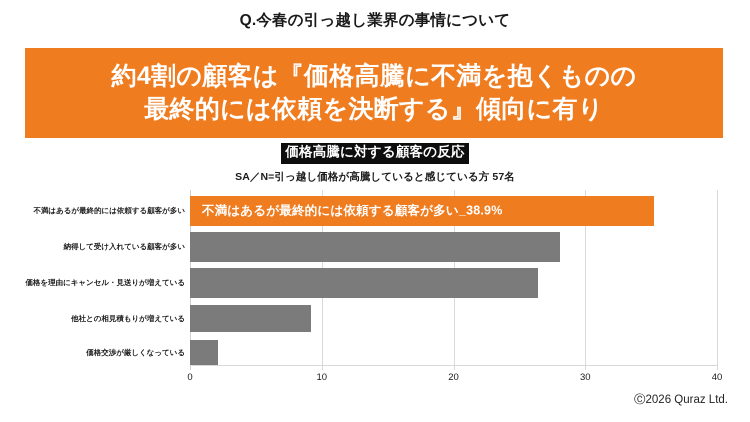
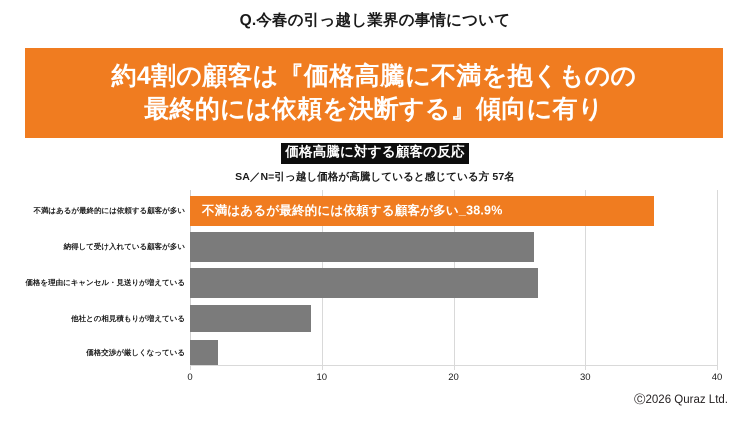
納得して受け入れている顧客が多い: 28.1 -> 26.1
